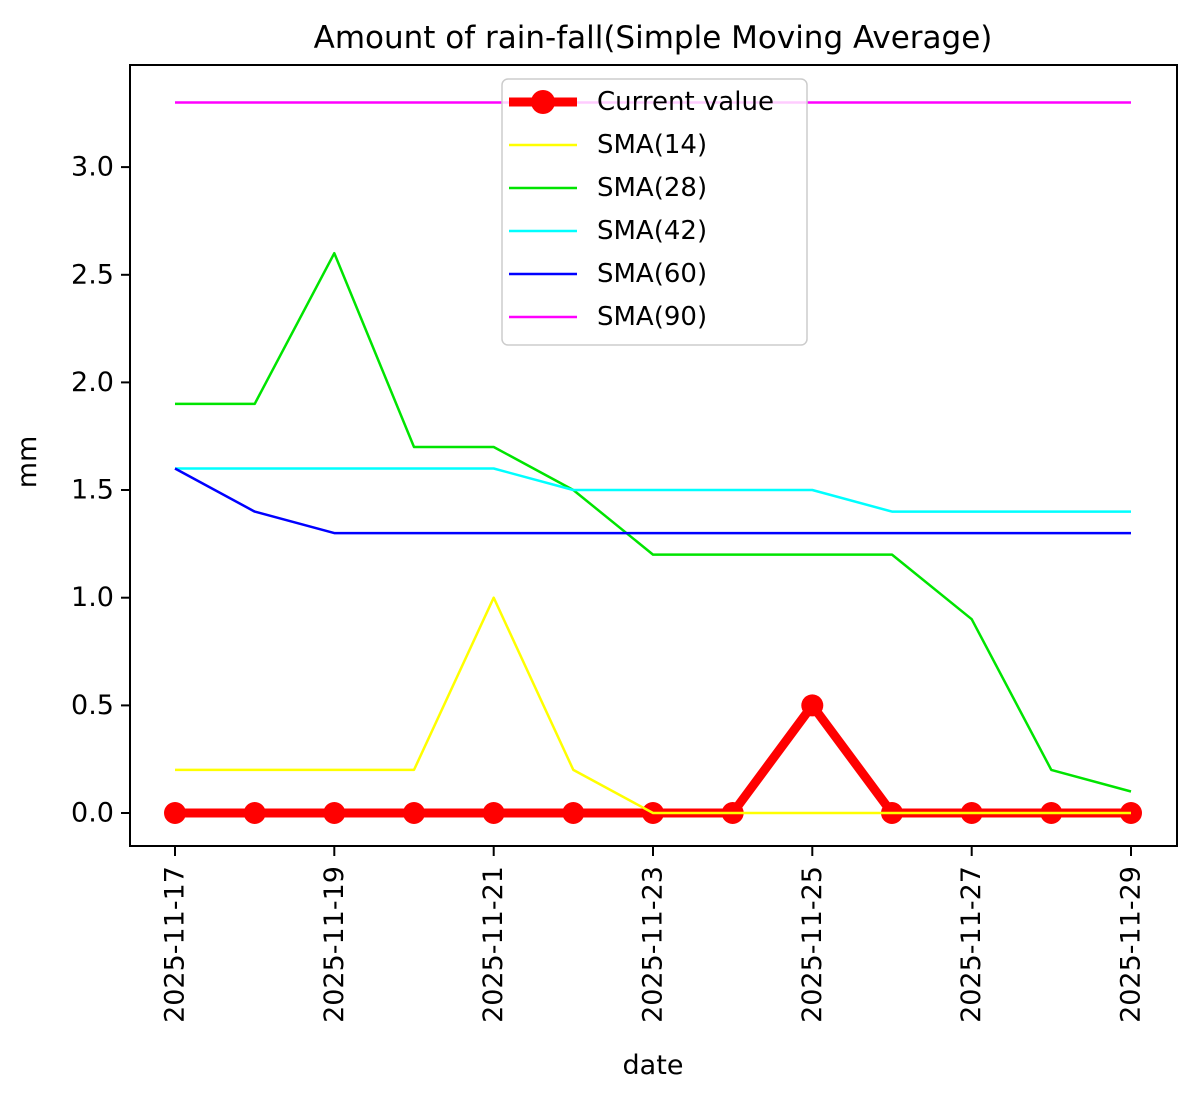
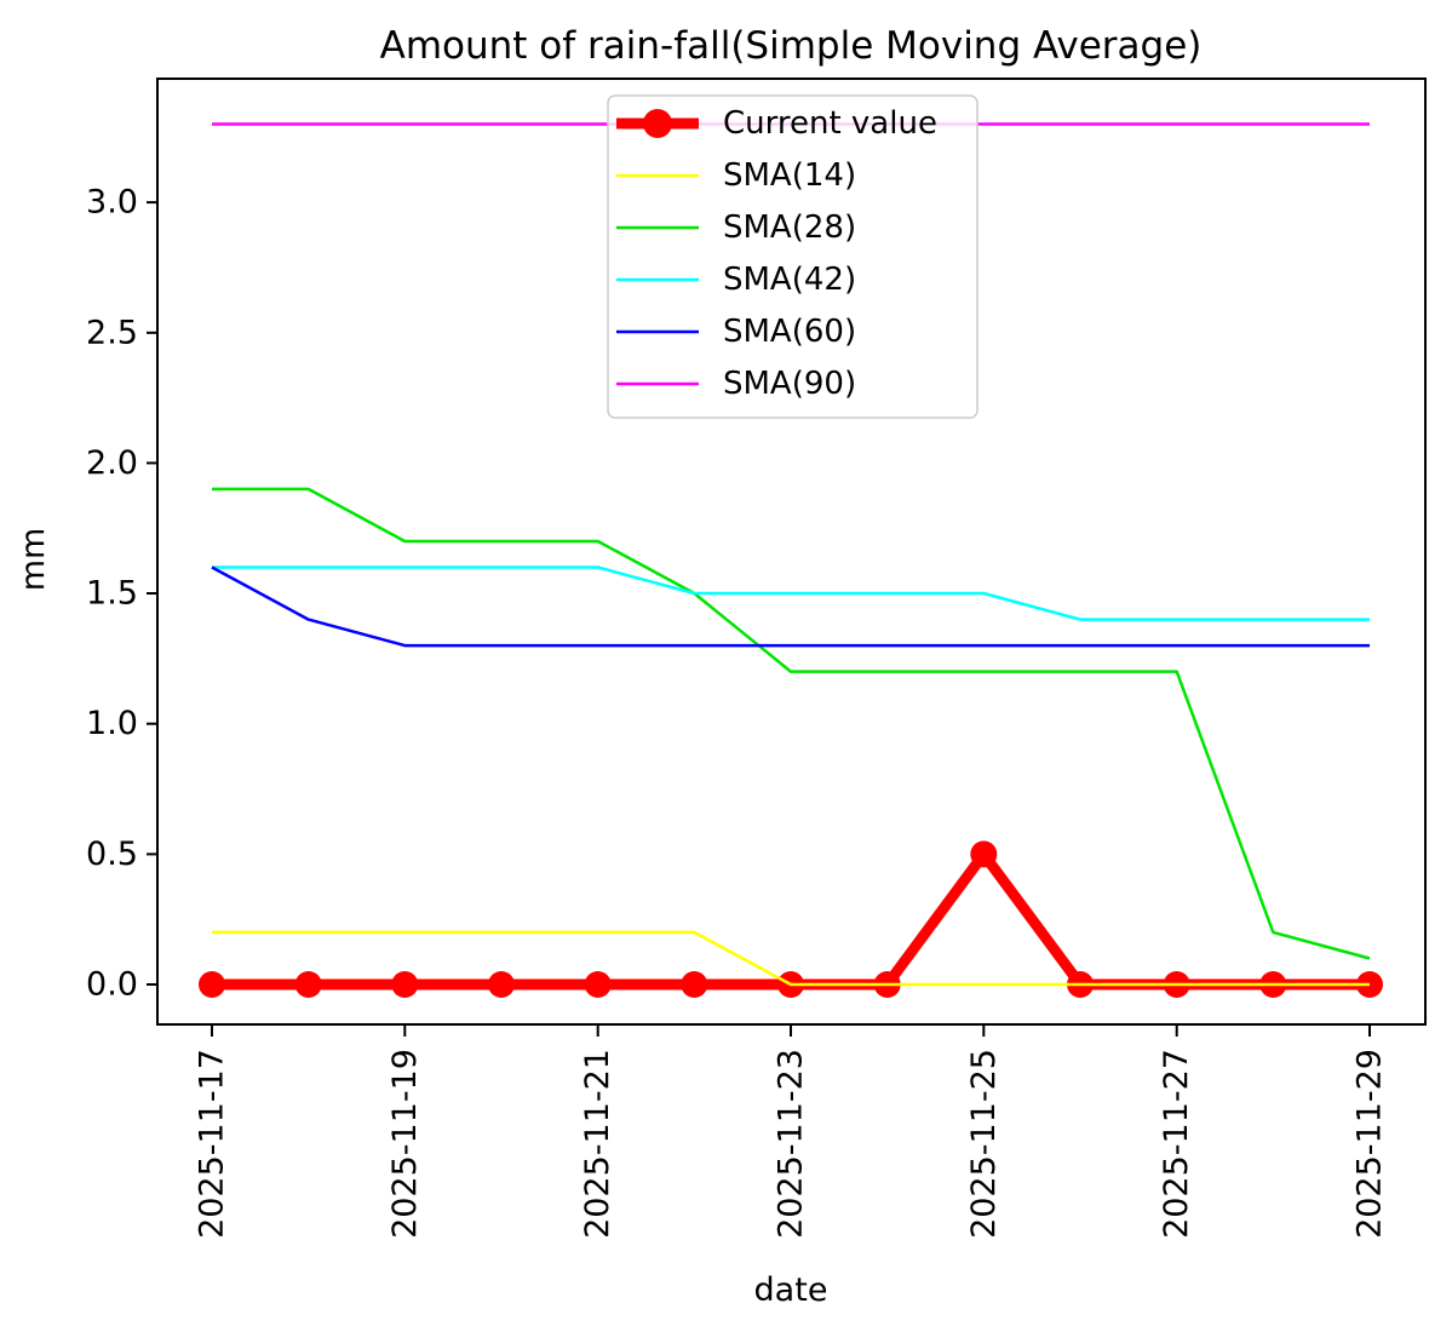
SMA(28)/2025-11-19: 2.6 -> 1.7
SMA(14)/2025-11-21: 1.0 -> 0.2
SMA(28)/2025-11-27: 0.9 -> 1.2
